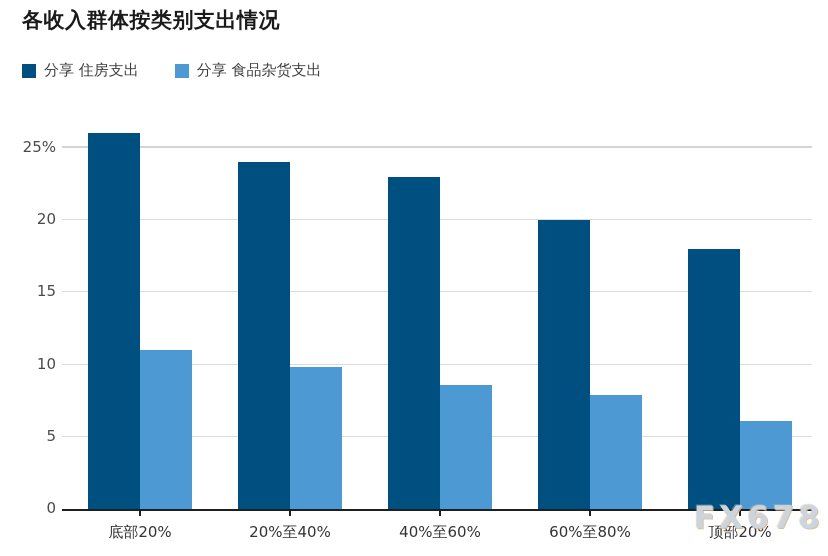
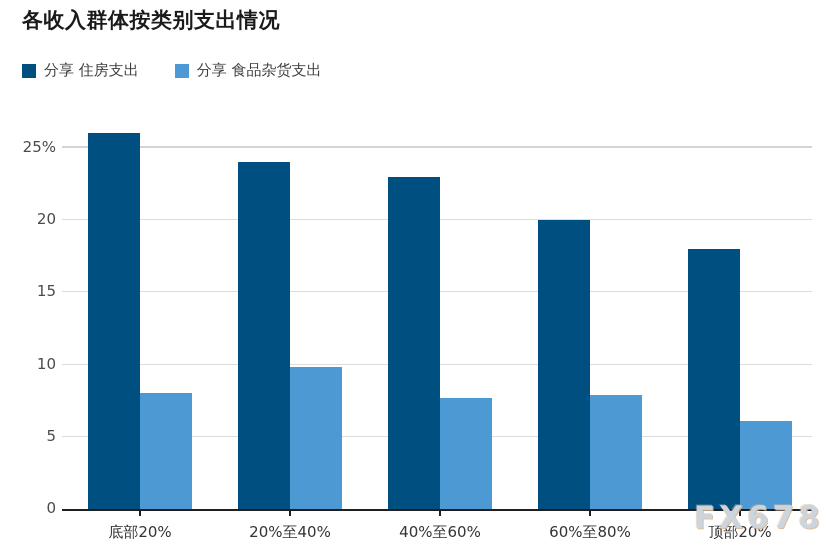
分享 食品杂货支出/底部20%: 11.0% -> 8.0%
分享 食品杂货支出/40%至60%: 8.6% -> 7.7%
